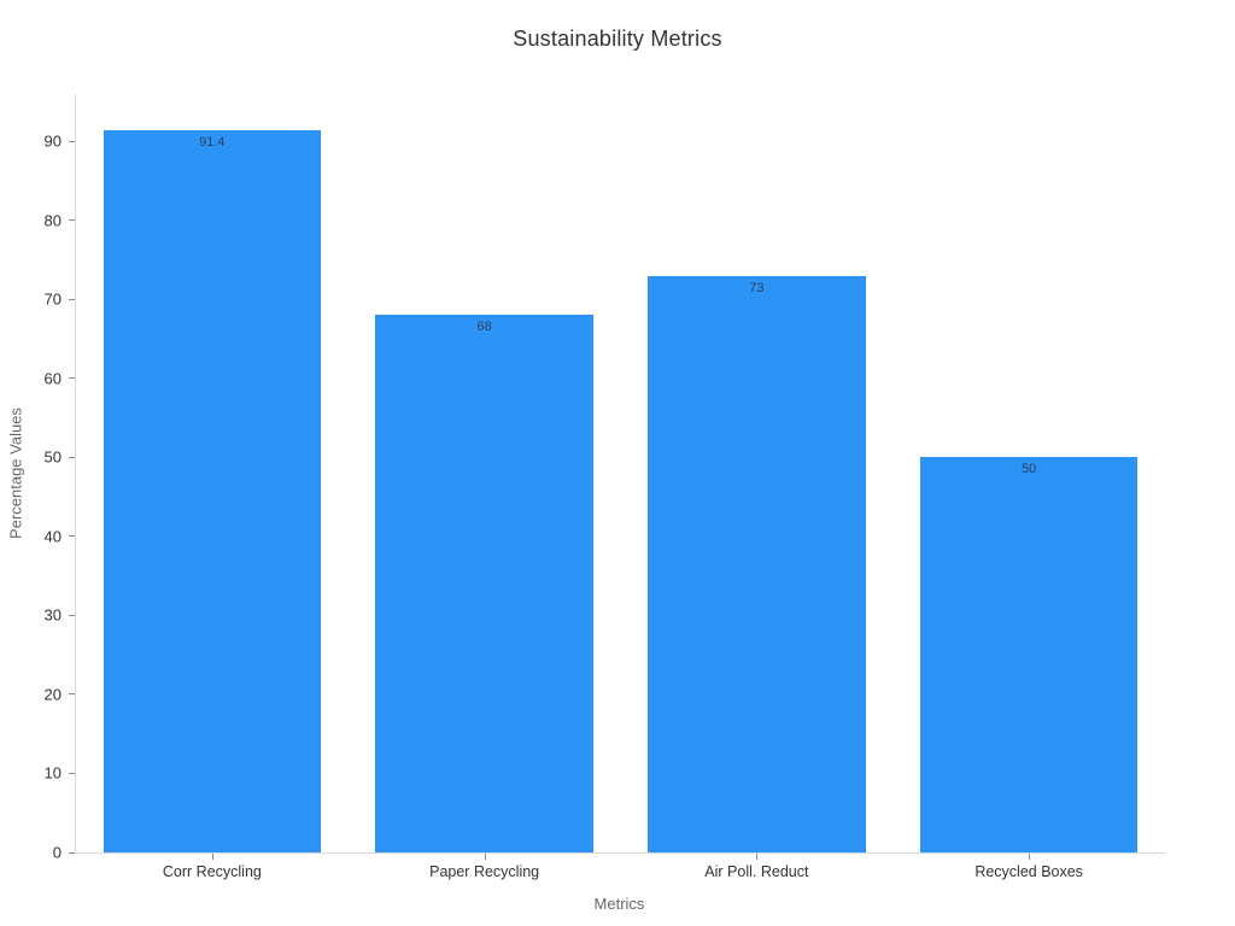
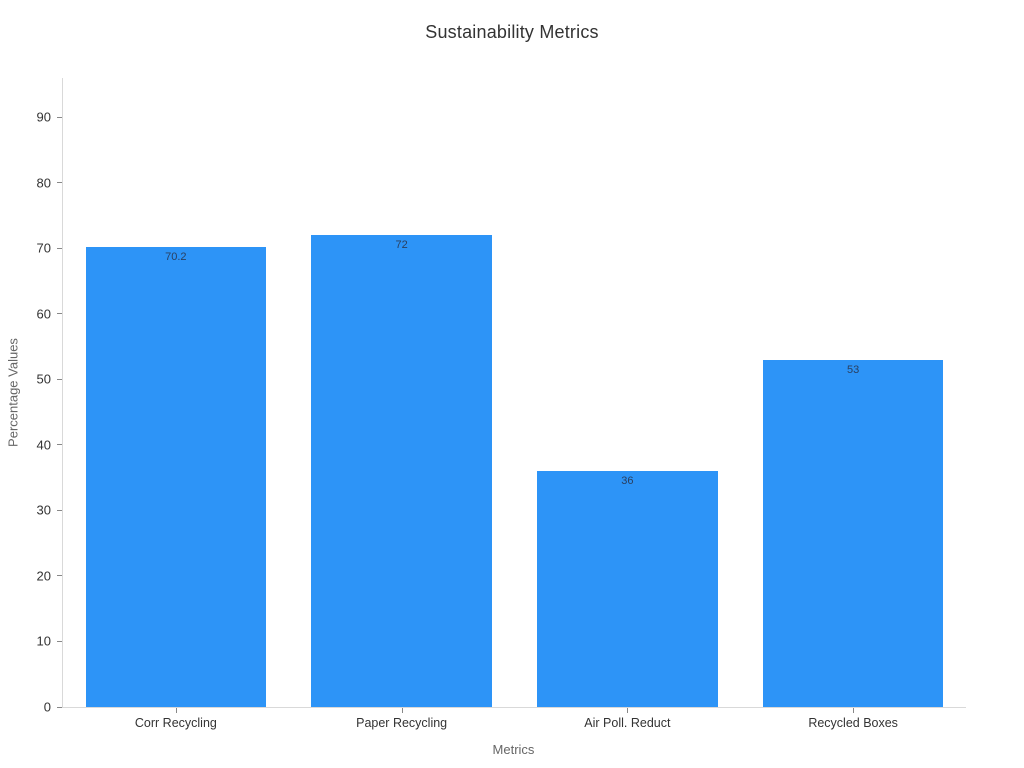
Corr Recycling: 91.4 -> 70.2
Paper Recycling: 68 -> 72
Air Poll. Reduct: 73 -> 36
Recycled Boxes: 50 -> 53
